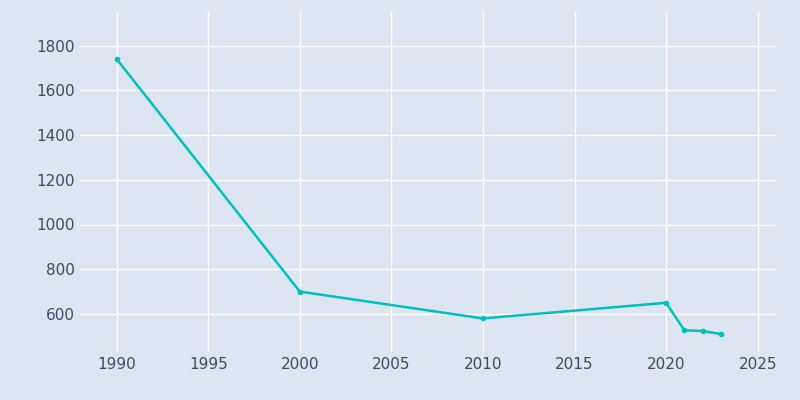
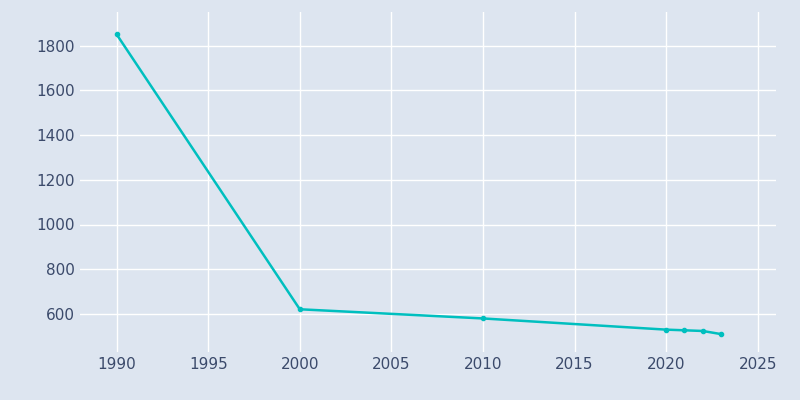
1990: 1740 -> 1850
2000: 700 -> 621
2020: 650 -> 530
